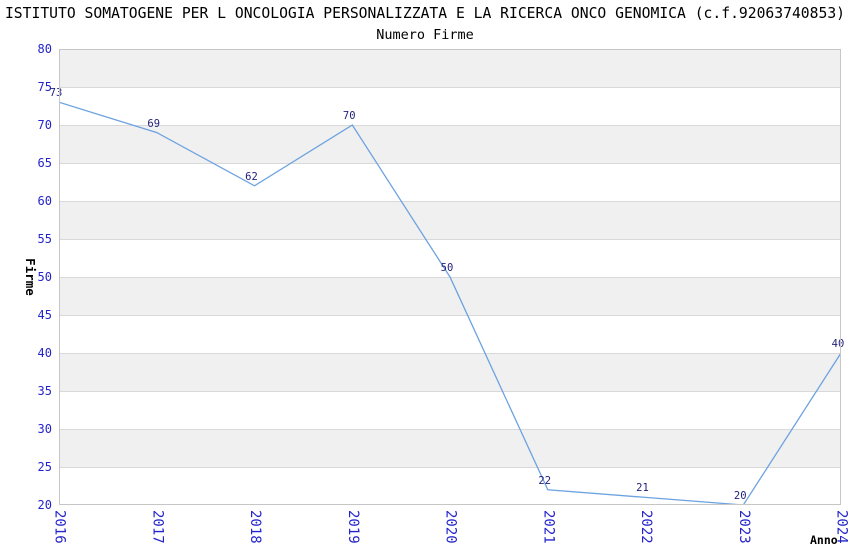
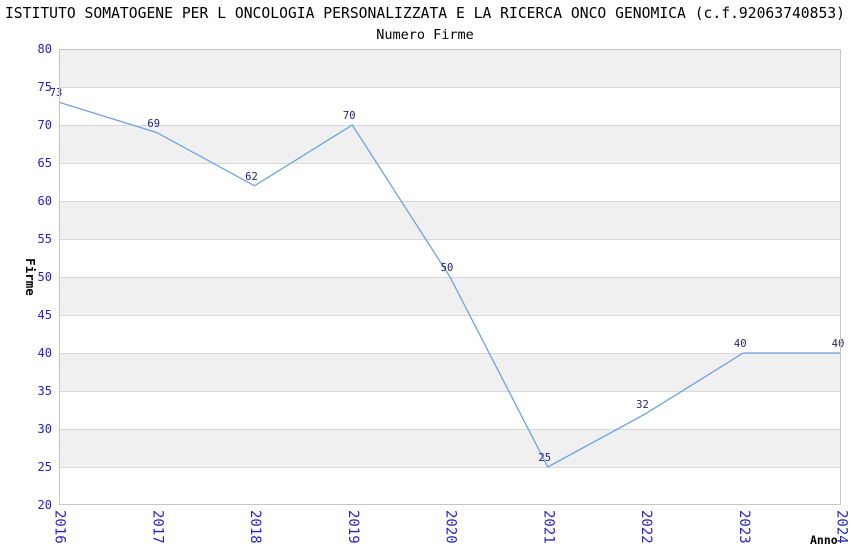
2021: 22 -> 25
2022: 21 -> 32
2023: 20 -> 40
